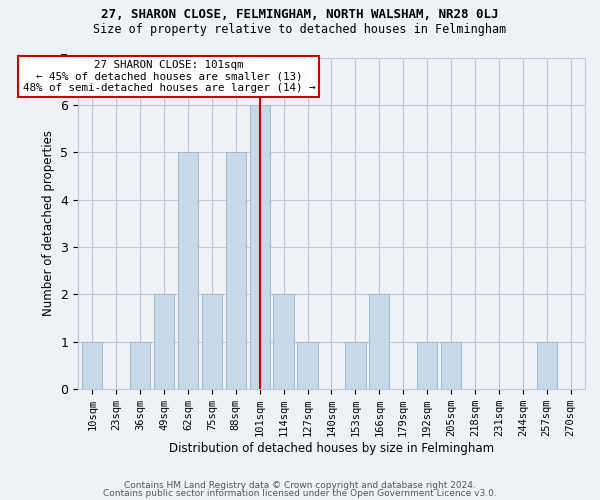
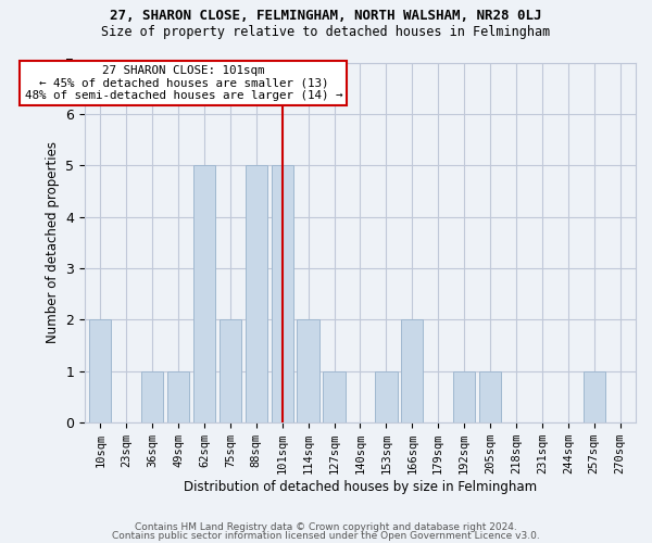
10sqm: 1 -> 2
49sqm: 2 -> 1
101sqm: 6 -> 5
